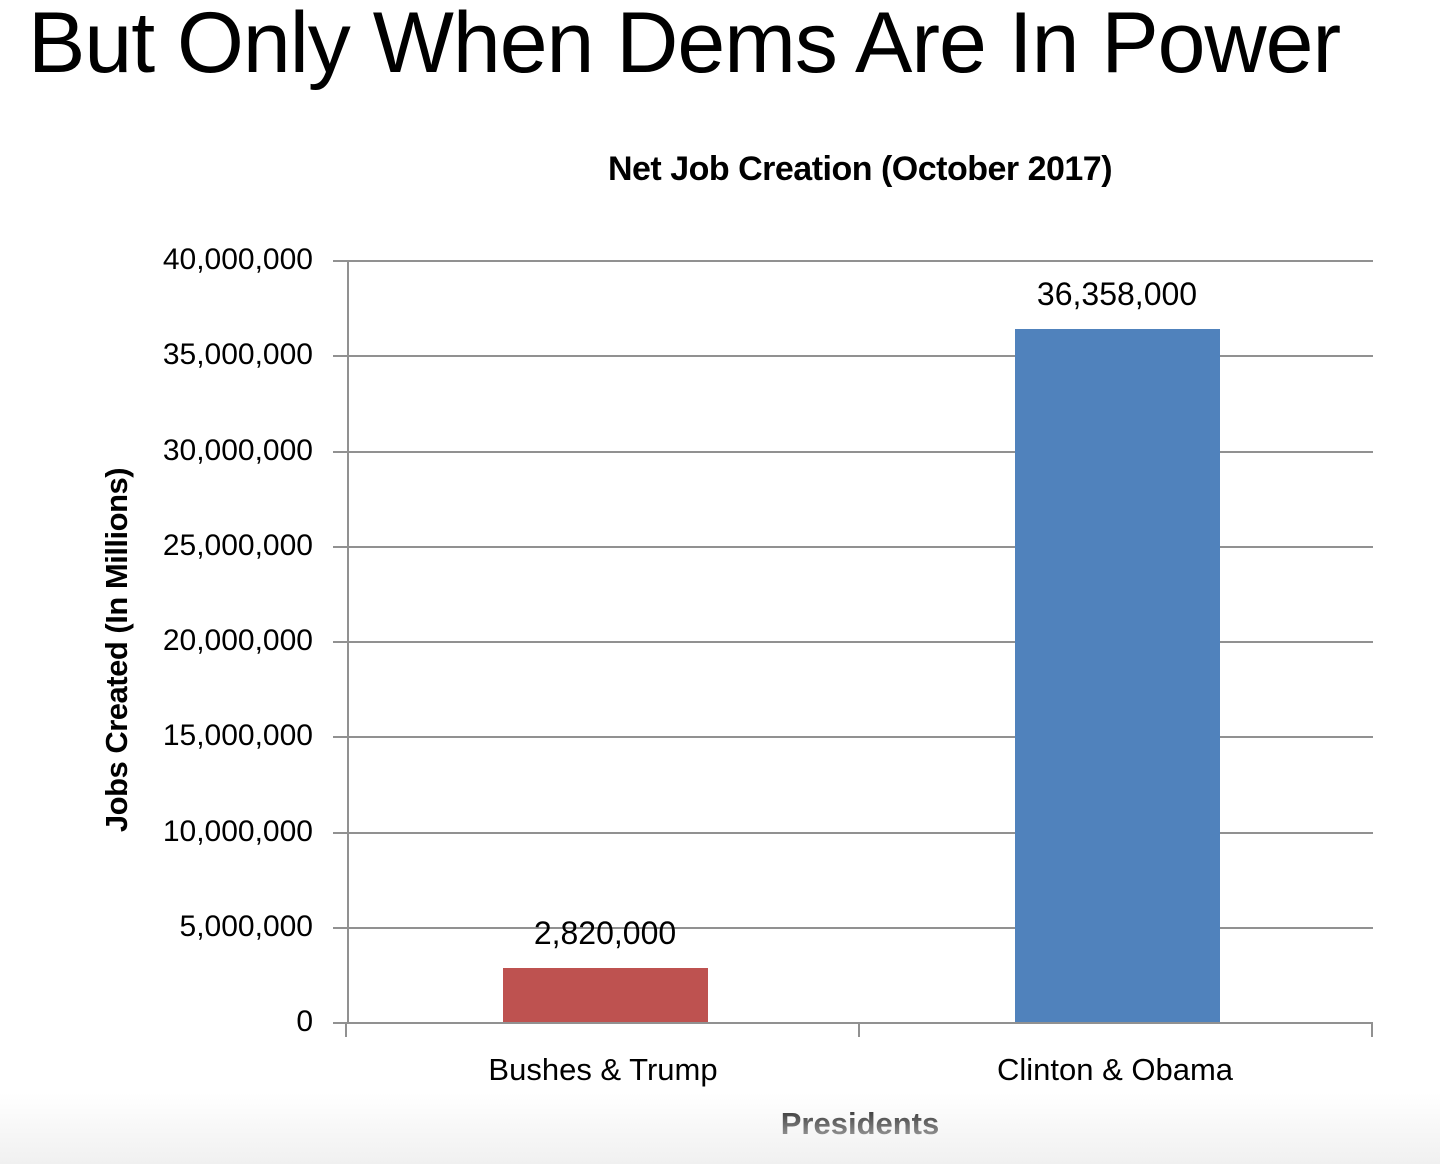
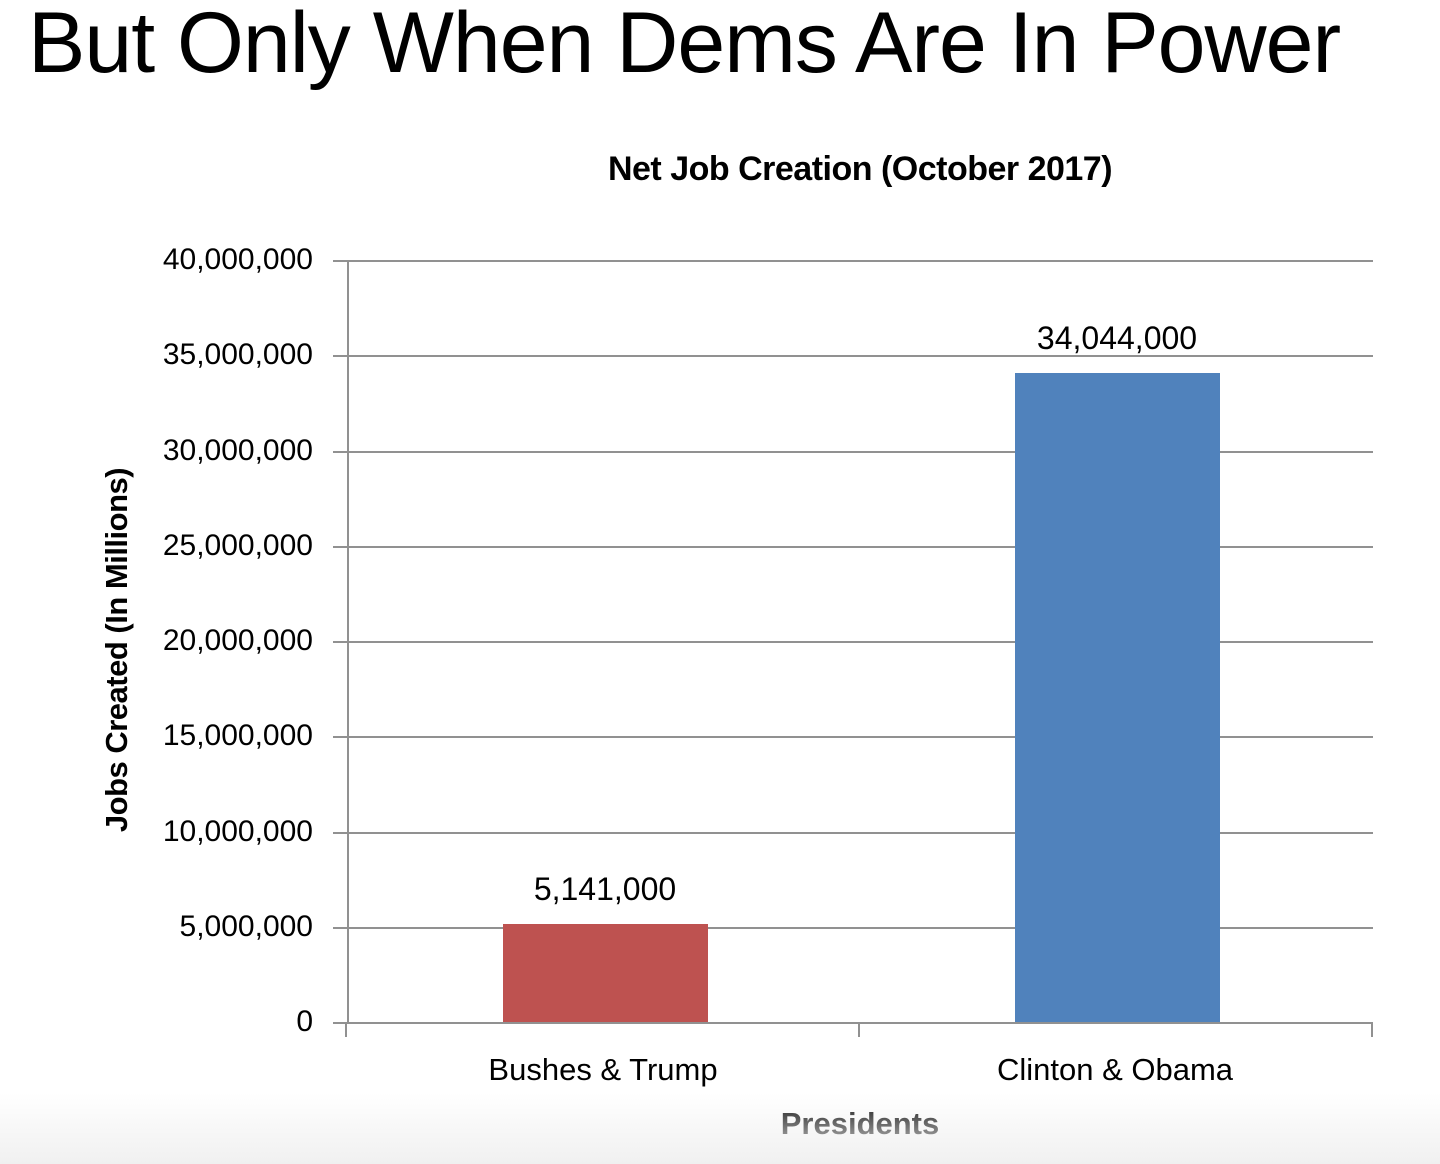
Bushes & Trump: 2,820,000 -> 5,141,000
Clinton & Obama: 36,358,000 -> 34,044,000
